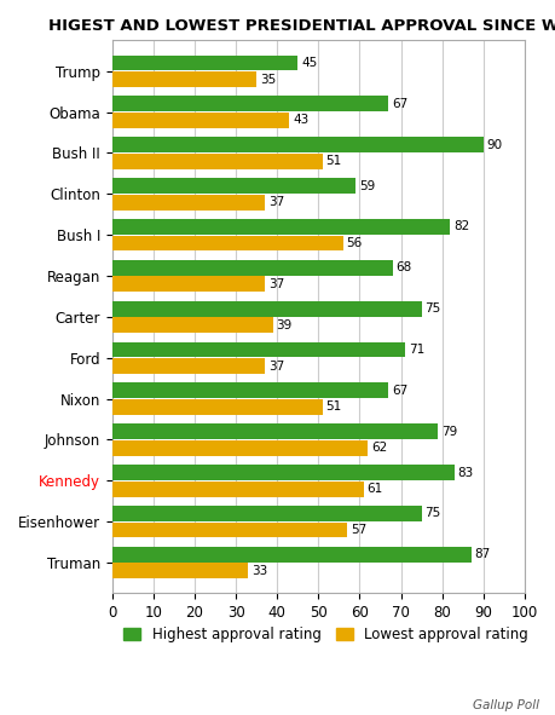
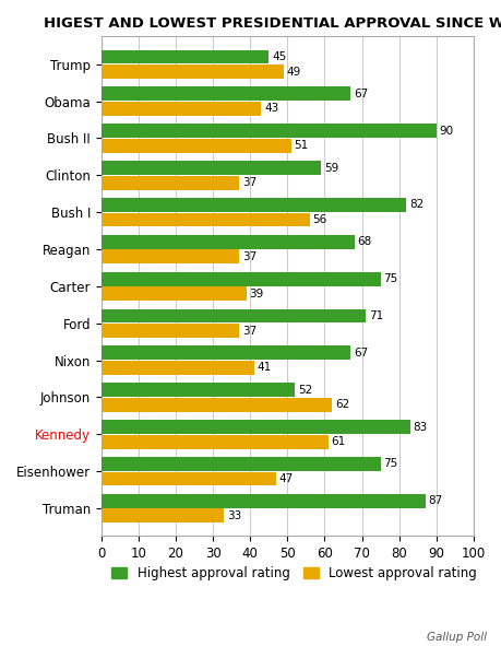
Lowest approval rating/Trump: 35 -> 49
Lowest approval rating/Nixon: 51 -> 41
Highest approval rating/Johnson: 79 -> 52
Lowest approval rating/Eisenhower: 57 -> 47
